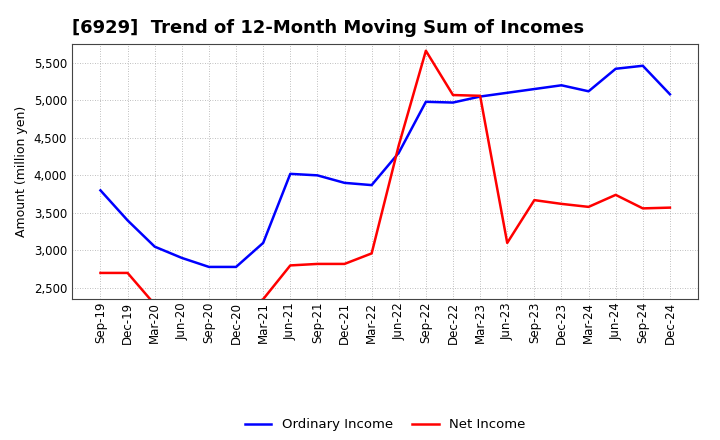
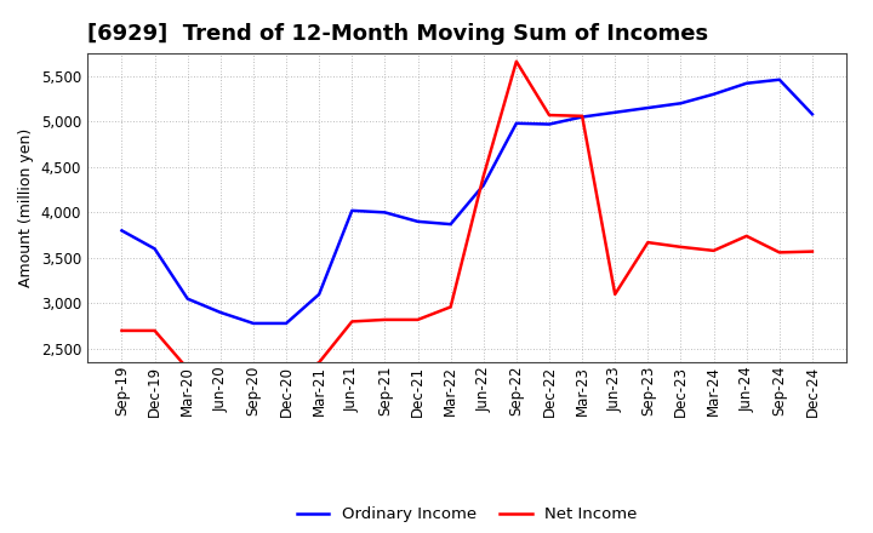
Ordinary Income/Dec-19: 3,400 -> 3,600
Ordinary Income/Mar-24: 5,120 -> 5,300
